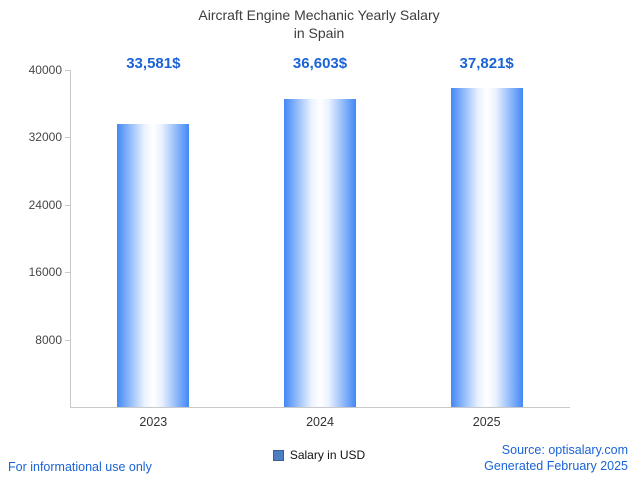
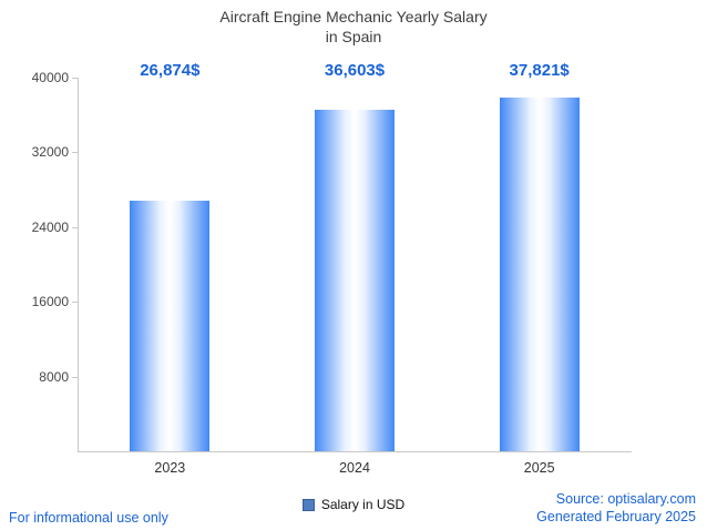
2023: 33,581 -> 26,874
